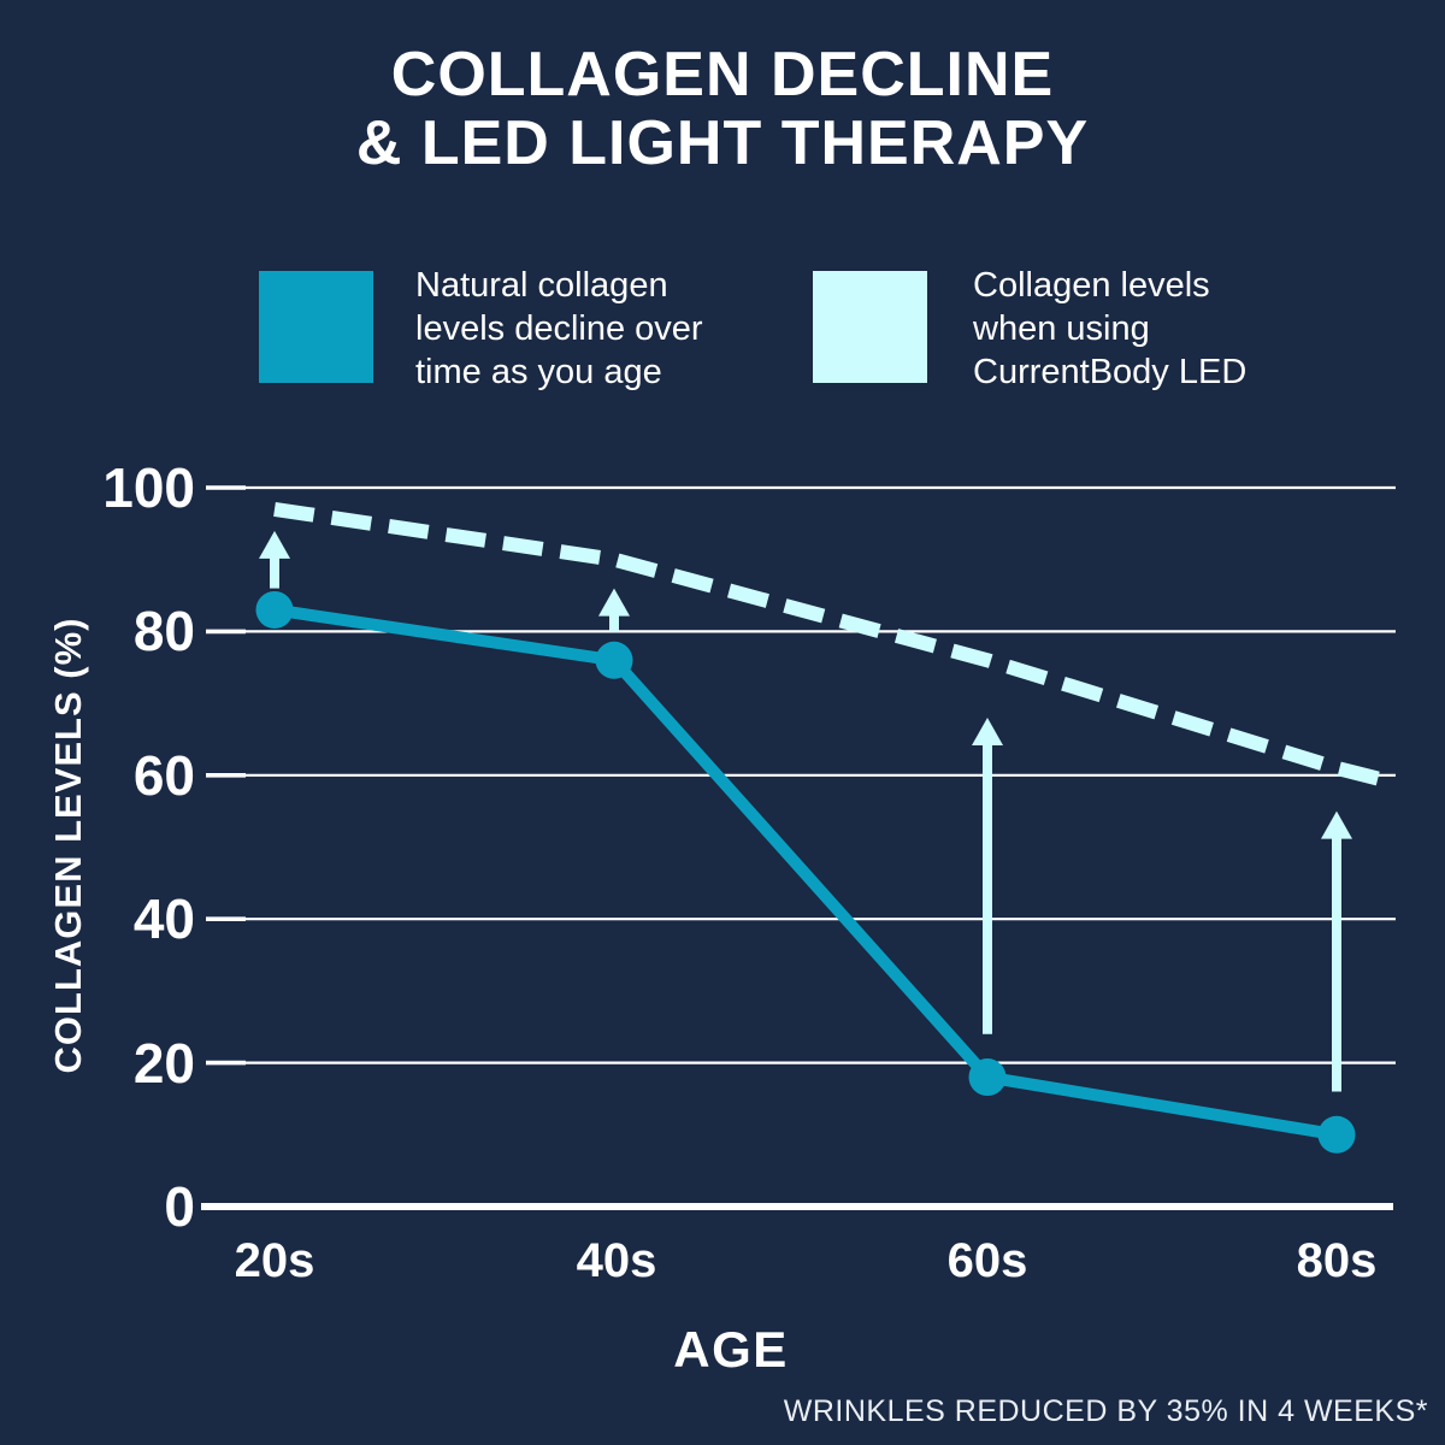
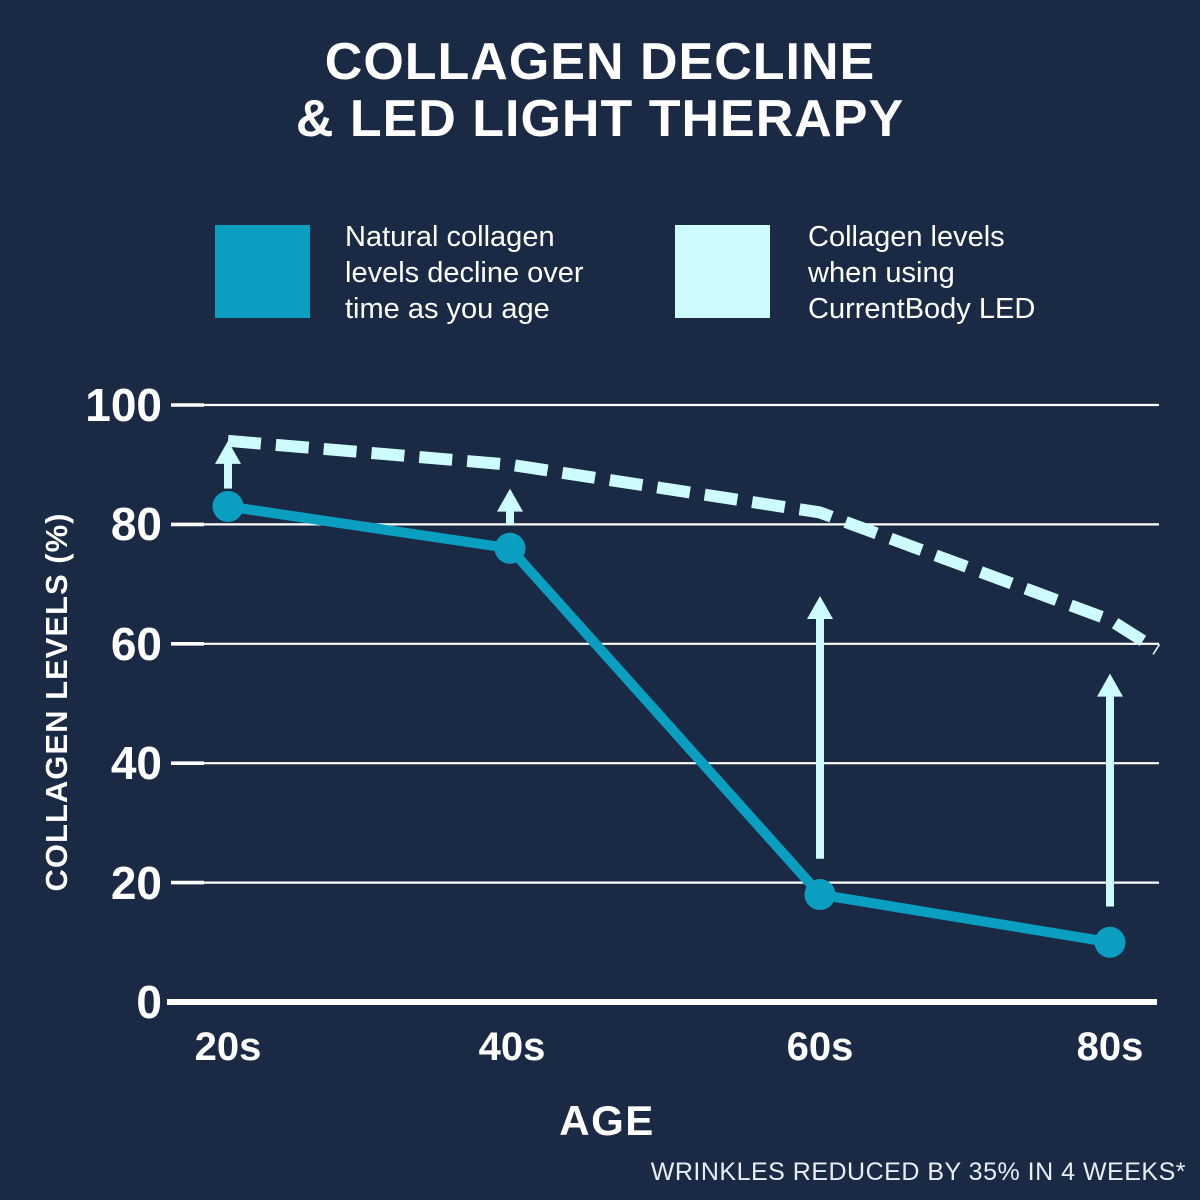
Collagen levels when using CurrentBody LED/20s: 97 -> 94
Collagen levels when using CurrentBody LED/60s: 76 -> 82
Collagen levels when using CurrentBody LED/80s: 61 -> 64
